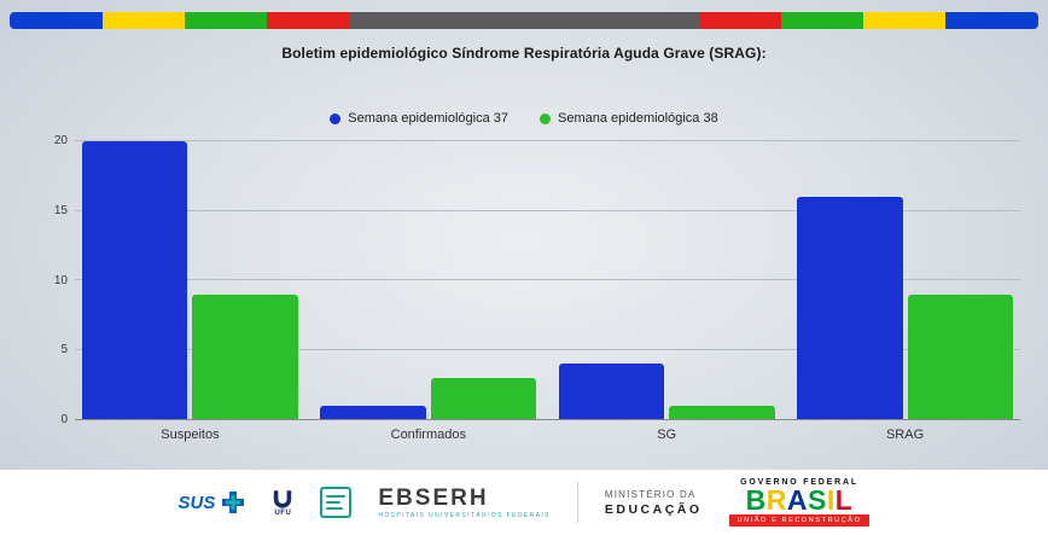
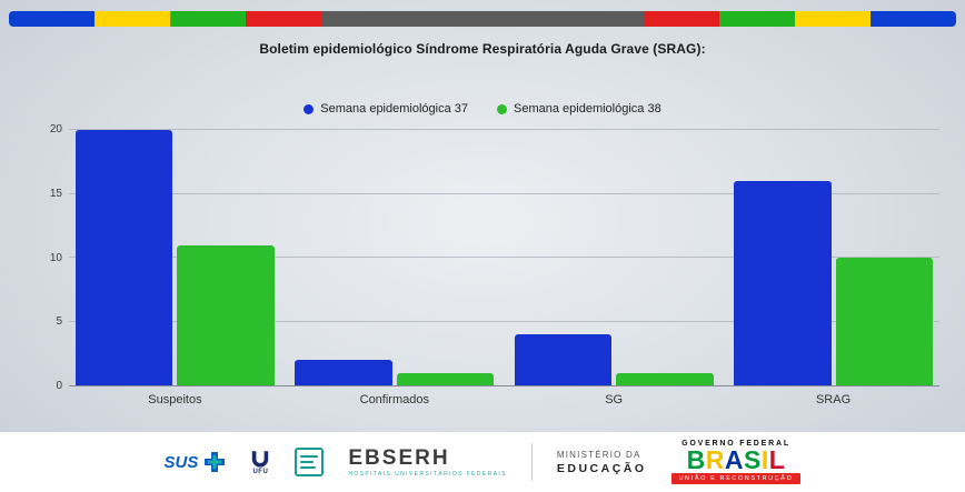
Semana epidemiológica 38/Suspeitos: 9 -> 11
Semana epidemiológica 37/Confirmados: 1 -> 2
Semana epidemiológica 38/Confirmados: 3 -> 1
Semana epidemiológica 38/SRAG: 9 -> 10
